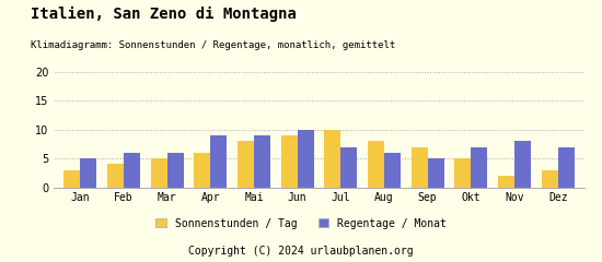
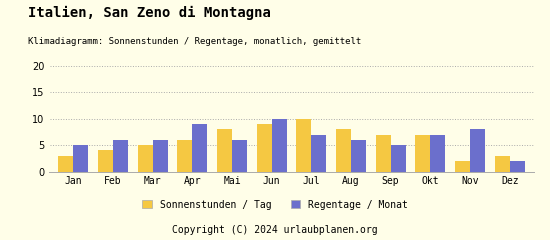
Regentage / Monat/Mai: 9 -> 6
Sonnenstunden / Tag/Okt: 5 -> 7
Regentage / Monat/Dez: 7 -> 2
